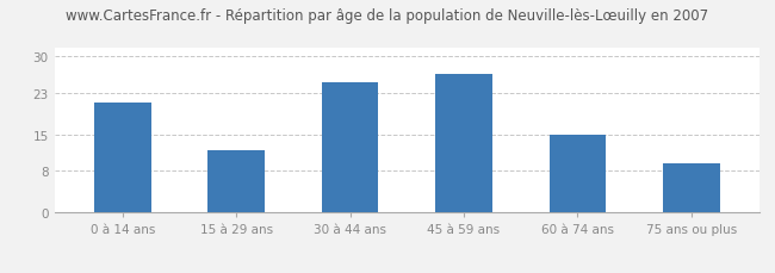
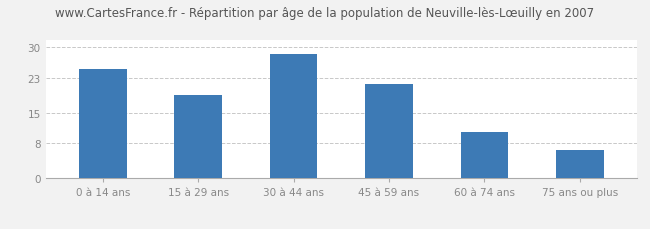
0 à 14 ans: 21.0 -> 25.0
15 à 29 ans: 12.0 -> 19.0
30 à 44 ans: 25.0 -> 28.5
45 à 59 ans: 26.5 -> 21.5
60 à 74 ans: 15.0 -> 10.5
75 ans ou plus: 9.5 -> 6.5
